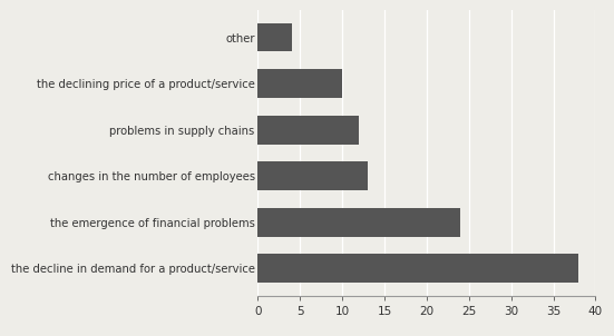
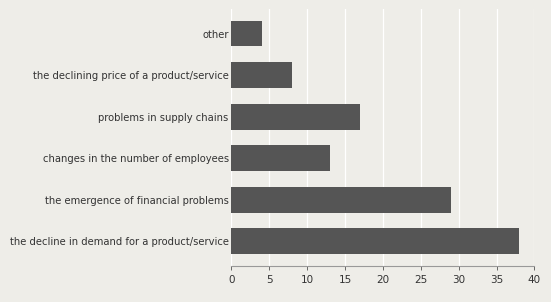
the declining price of a product/service: 10 -> 8
problems in supply chains: 12 -> 17
the emergence of financial problems: 24 -> 29
